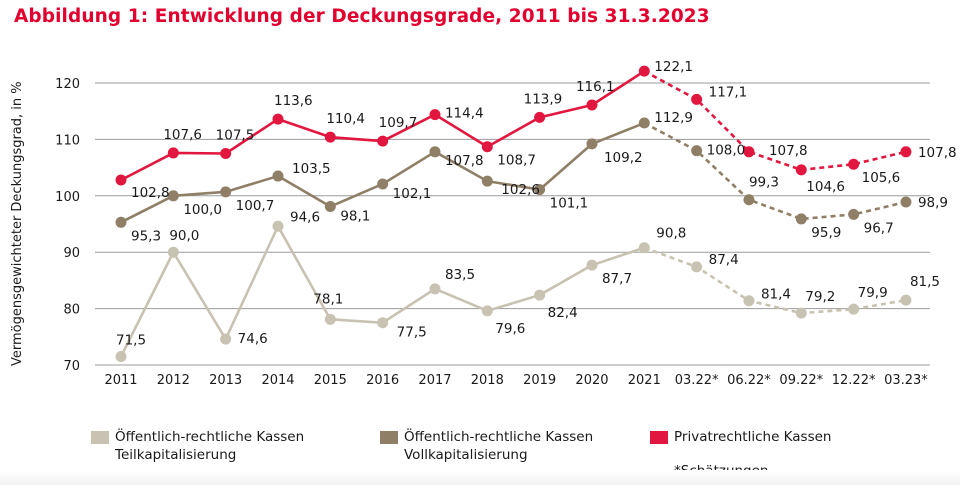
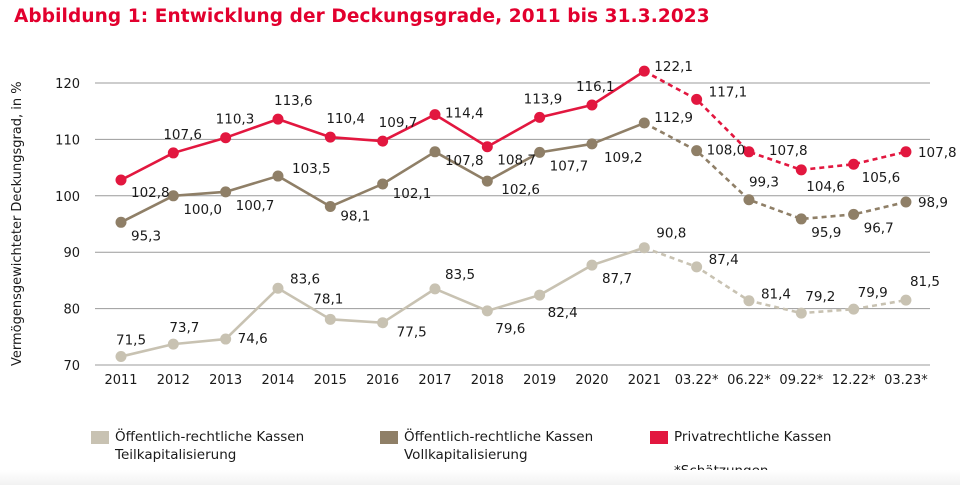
Öffentlich-rechtliche Kassen Teilkapitalisierung/2012: 90,0 -> 73,7
Privatrechtliche Kassen/2013: 107,5 -> 110,3
Öffentlich-rechtliche Kassen Teilkapitalisierung/2014: 94,6 -> 83,6
Öffentlich-rechtliche Kassen Vollkapitalisierung/2019: 101,1 -> 107,7
